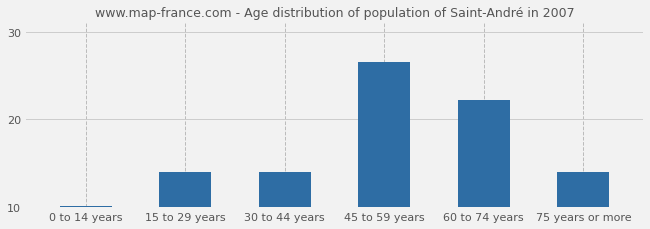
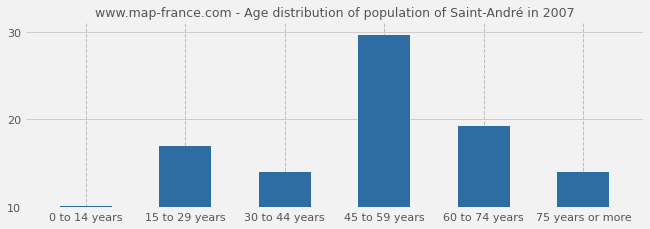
15 to 29 years: 14.0 -> 17.0
45 to 59 years: 26.5 -> 29.6
60 to 74 years: 22.2 -> 19.2
